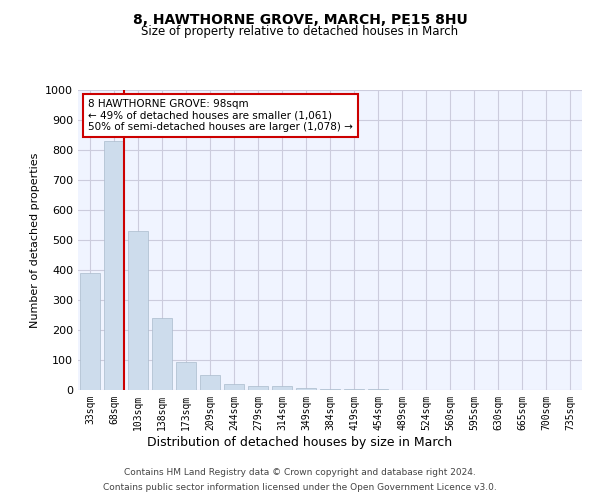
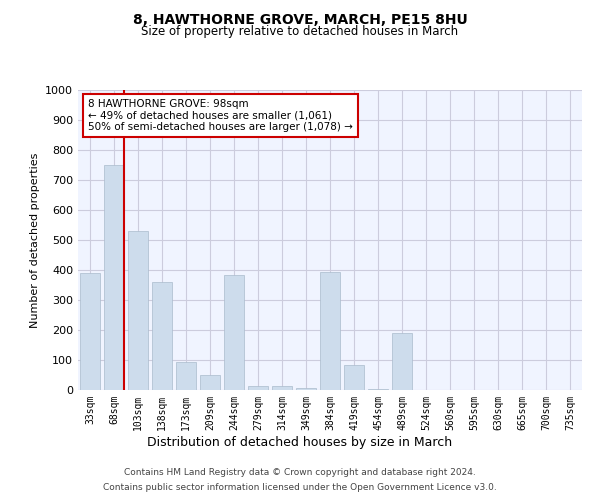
68sqm: 830 -> 750
138sqm: 240 -> 360
244sqm: 20 -> 385
384sqm: 5 -> 395
419sqm: 3 -> 85
489sqm: 1 -> 190
